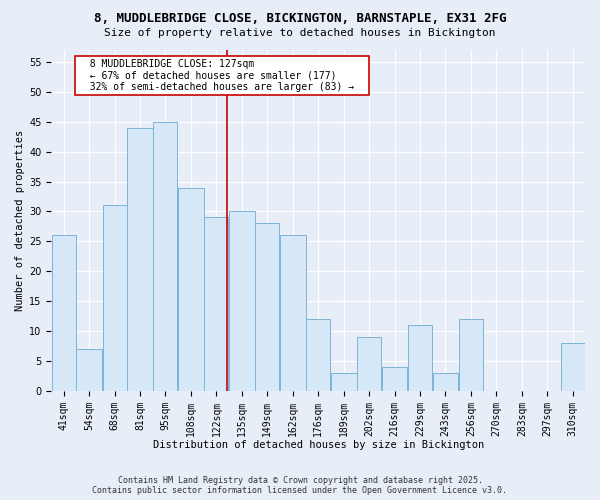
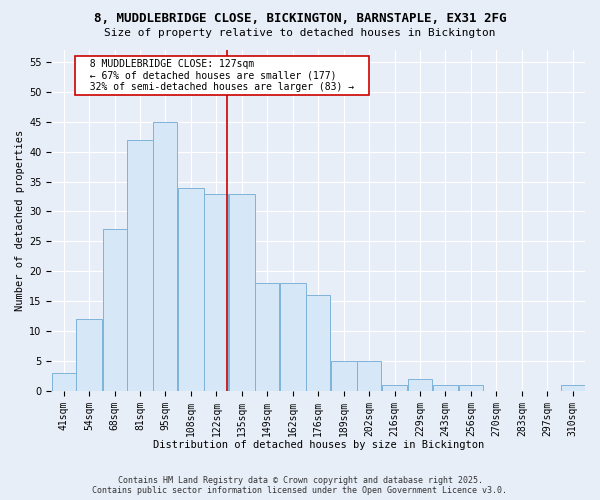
41sqm: 26 -> 3
54sqm: 7 -> 12
68sqm: 31 -> 27
81sqm: 44 -> 42
122sqm: 29 -> 33
135sqm: 30 -> 33
149sqm: 28 -> 18
162sqm: 26 -> 18
176sqm: 12 -> 16
189sqm: 3 -> 5
202sqm: 9 -> 5
216sqm: 4 -> 1
229sqm: 11 -> 2
243sqm: 3 -> 1
256sqm: 12 -> 1
310sqm: 8 -> 1
